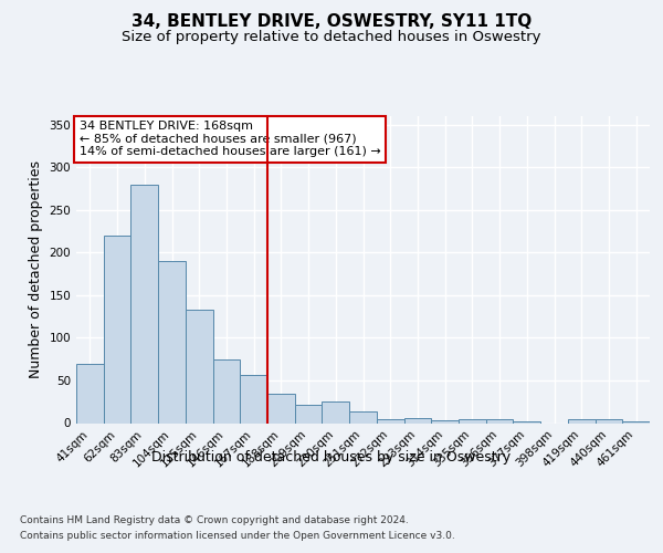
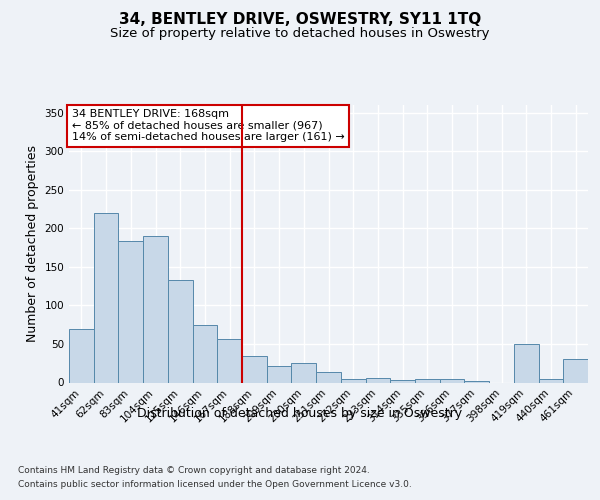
83sqm: 280 -> 184
419sqm: 4 -> 50
461sqm: 2 -> 30
